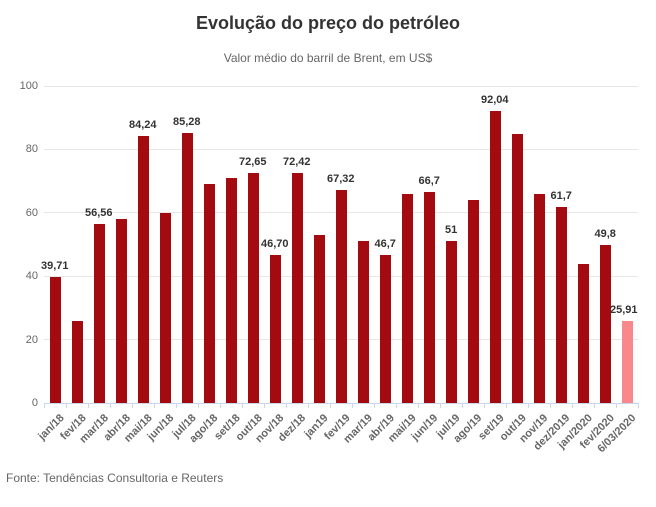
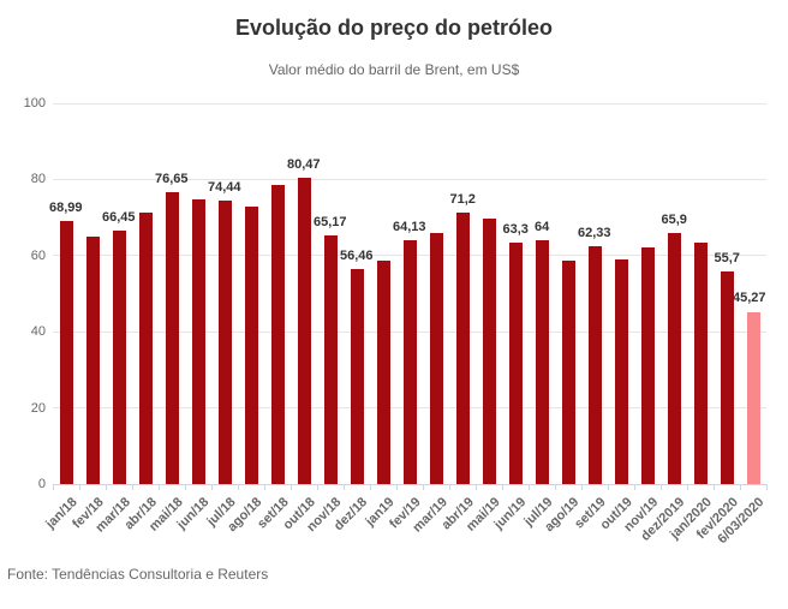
jan/18: 39,71 -> 68,99
fev/18: 26 -> 65
mar/18: 56,56 -> 66,45
abr/18: 58 -> 71
mai/18: 84,24 -> 76,65
jun/18: 60 -> 75
jul/18: 85,28 -> 74,44
ago/18: 69 -> 73
set/18: 71 -> 78
out/18: 72,65 -> 80,47
nov/18: 46,70 -> 65,17
dez/18: 72,42 -> 56,46
jan19: 53 -> 59
fev/19: 67,32 -> 64,13
mar/19: 51 -> 66
abr/19: 46,7 -> 71,2
mai/19: 66 -> 70
jun/19: 66,7 -> 63,3
jul/19: 51 -> 64
ago/19: 64 -> 59
set/19: 92,04 -> 62,33
out/19: 85 -> 59
nov/19: 66 -> 62
dez/2019: 61,7 -> 65,9
jan/2020: 44 -> 63
fev/2020: 49,8 -> 55,7
6/03/2020: 25,91 -> 45,27
